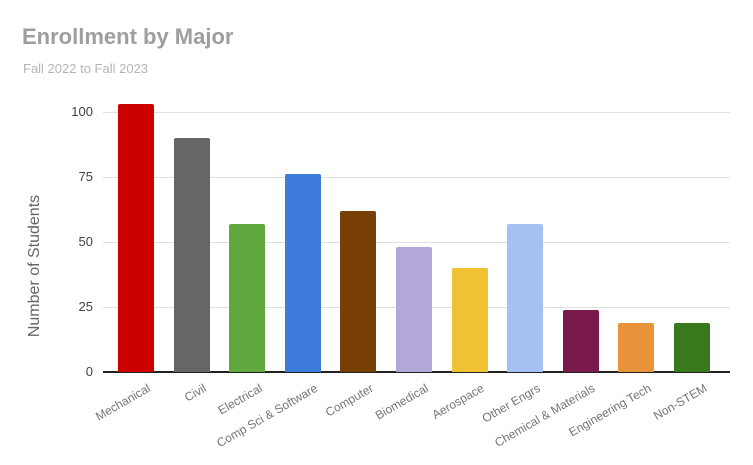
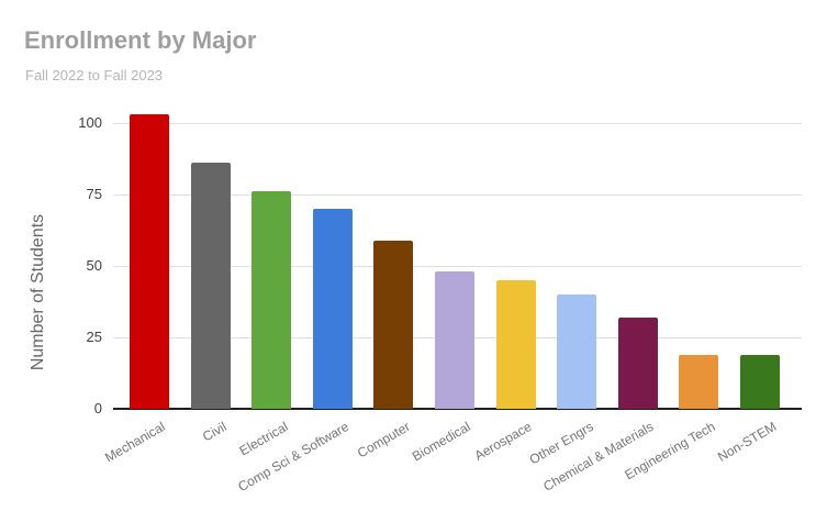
Civil: 90 -> 86
Electrical: 57 -> 76
Comp Sci & Software: 76 -> 70
Computer: 62 -> 59
Aerospace: 40 -> 45
Other Engrs: 57 -> 40
Chemical & Materials: 24 -> 32
